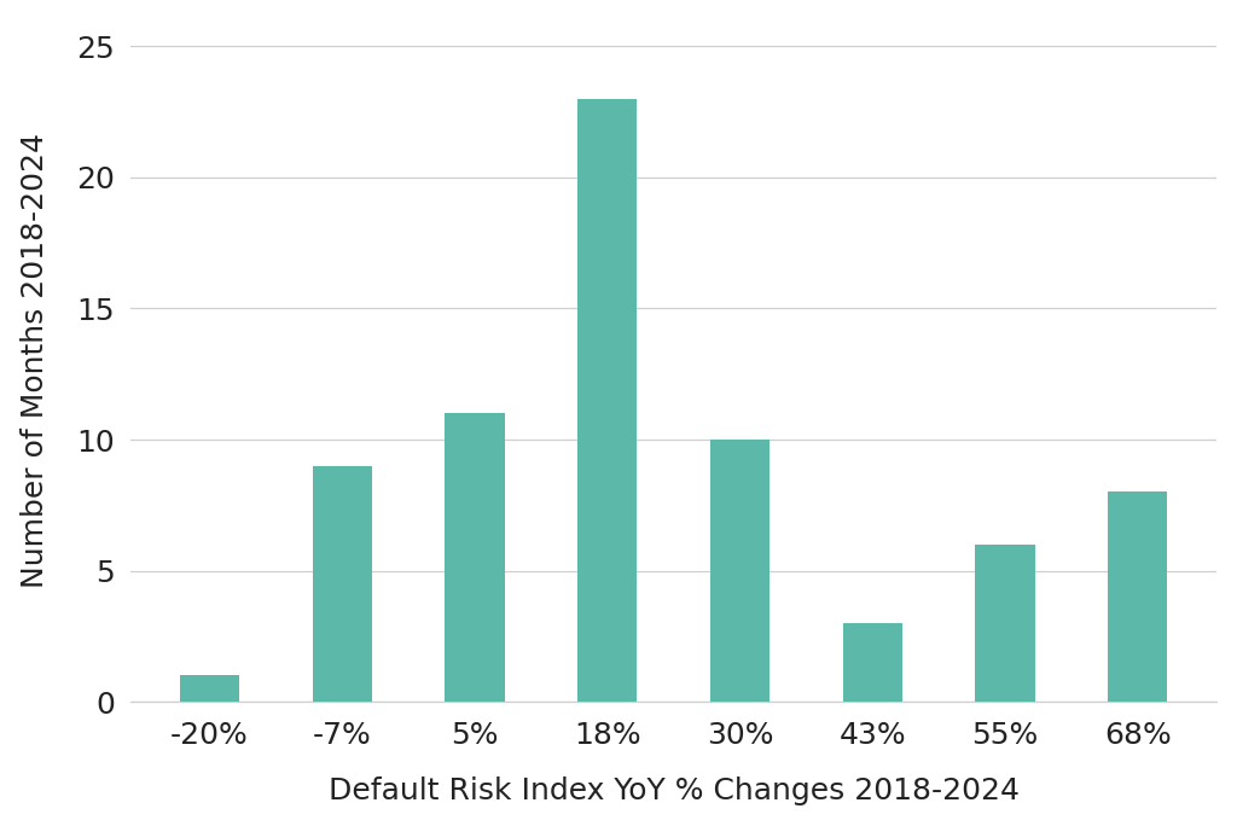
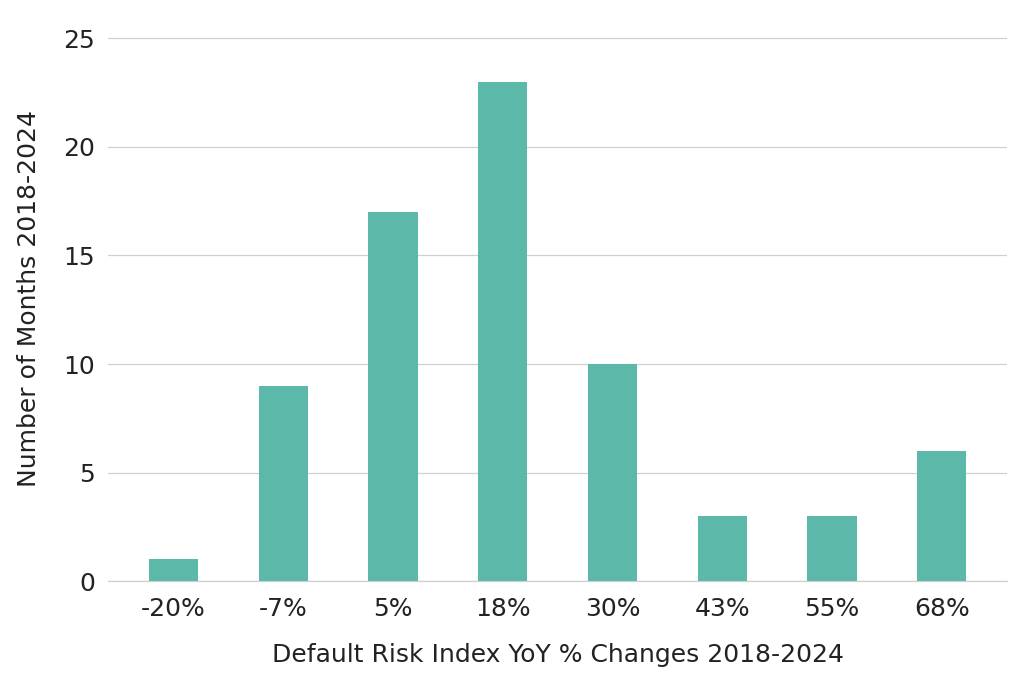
5%: 11 -> 17
55%: 6 -> 3
68%: 8 -> 6
